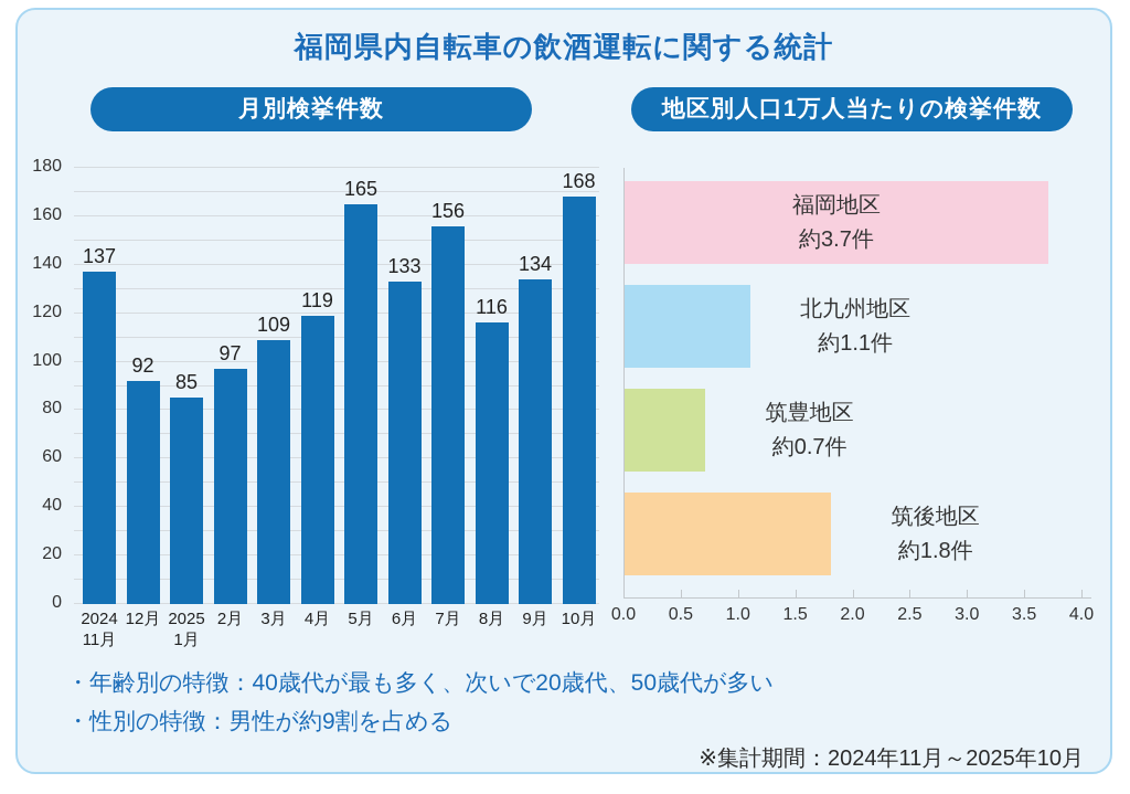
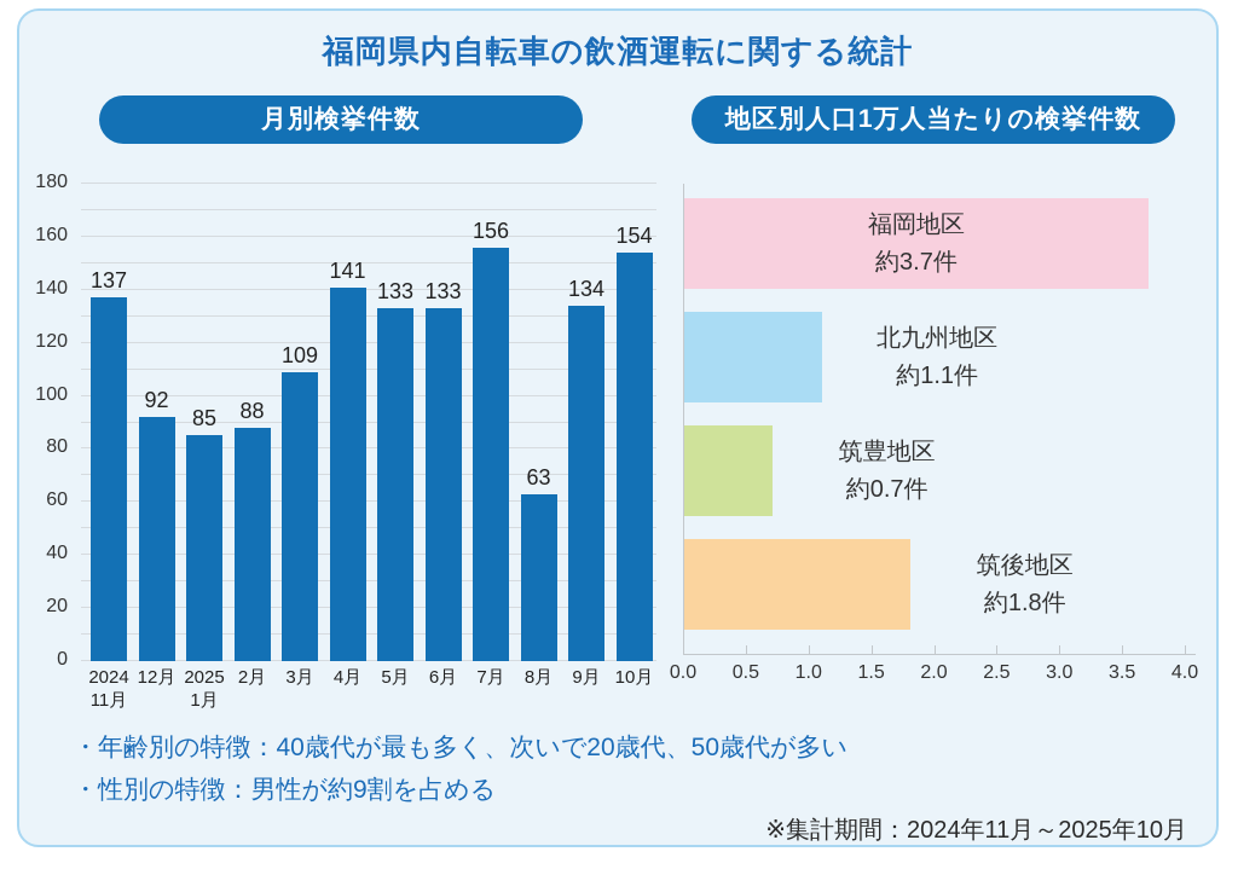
月別検挙件数/2月: 97 -> 88
月別検挙件数/4月: 119 -> 141
月別検挙件数/5月: 165 -> 133
月別検挙件数/8月: 116 -> 63
月別検挙件数/10月: 168 -> 154
